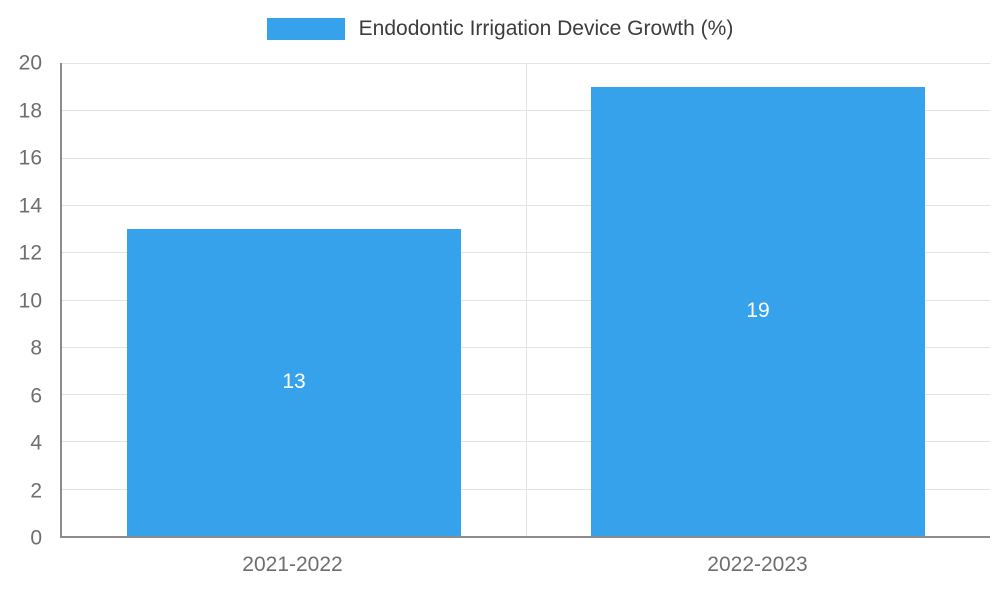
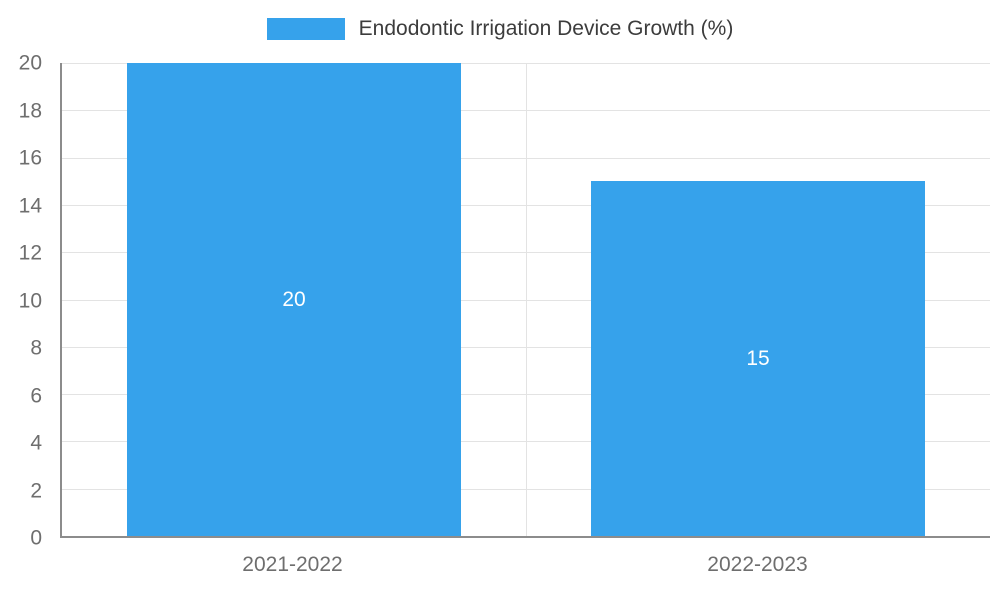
2021-2022: 13 -> 20
2022-2023: 19 -> 15
